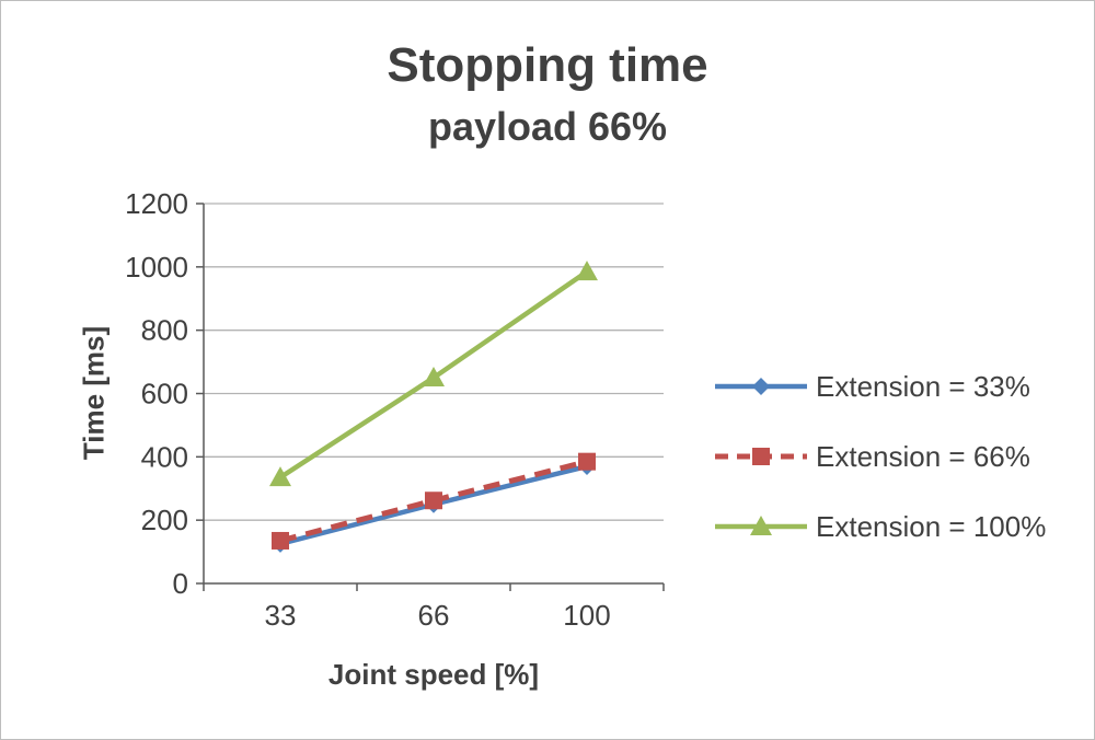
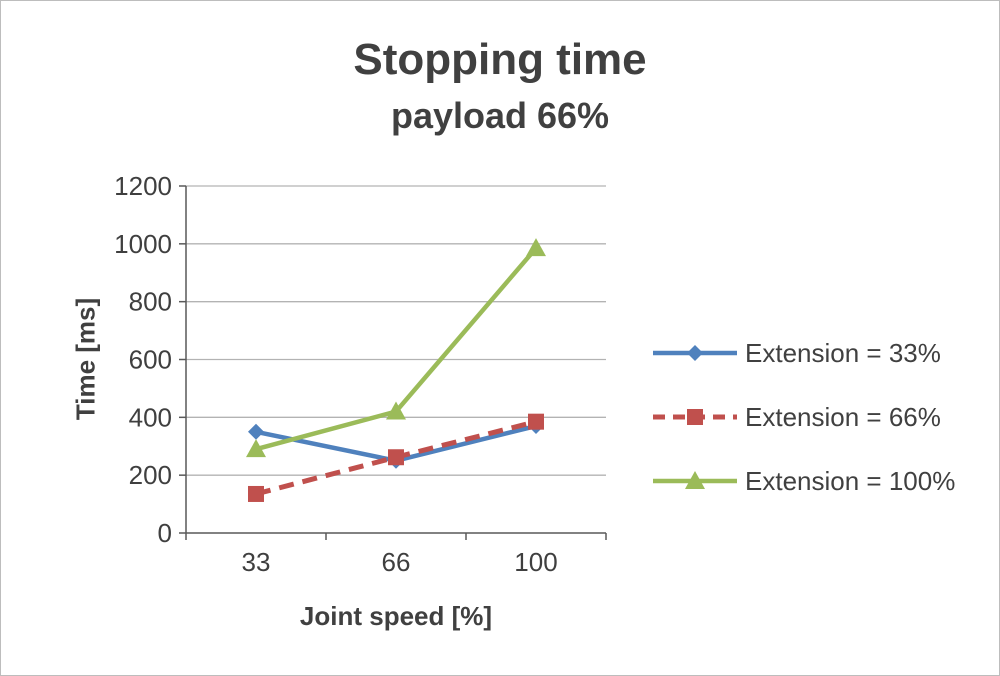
Extension = 33%/33: 120 -> 350
Extension = 100%/33: 340 -> 290
Extension = 100%/66: 650 -> 420
